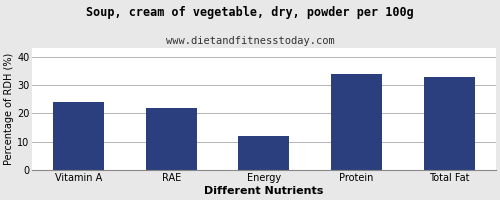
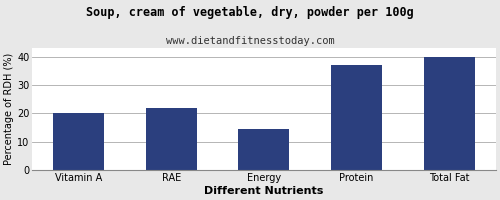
Vitamin A: 24.0 -> 20.0
Energy: 12.0 -> 14.5
Protein: 34.0 -> 37.0
Total Fat: 33.0 -> 40.0
